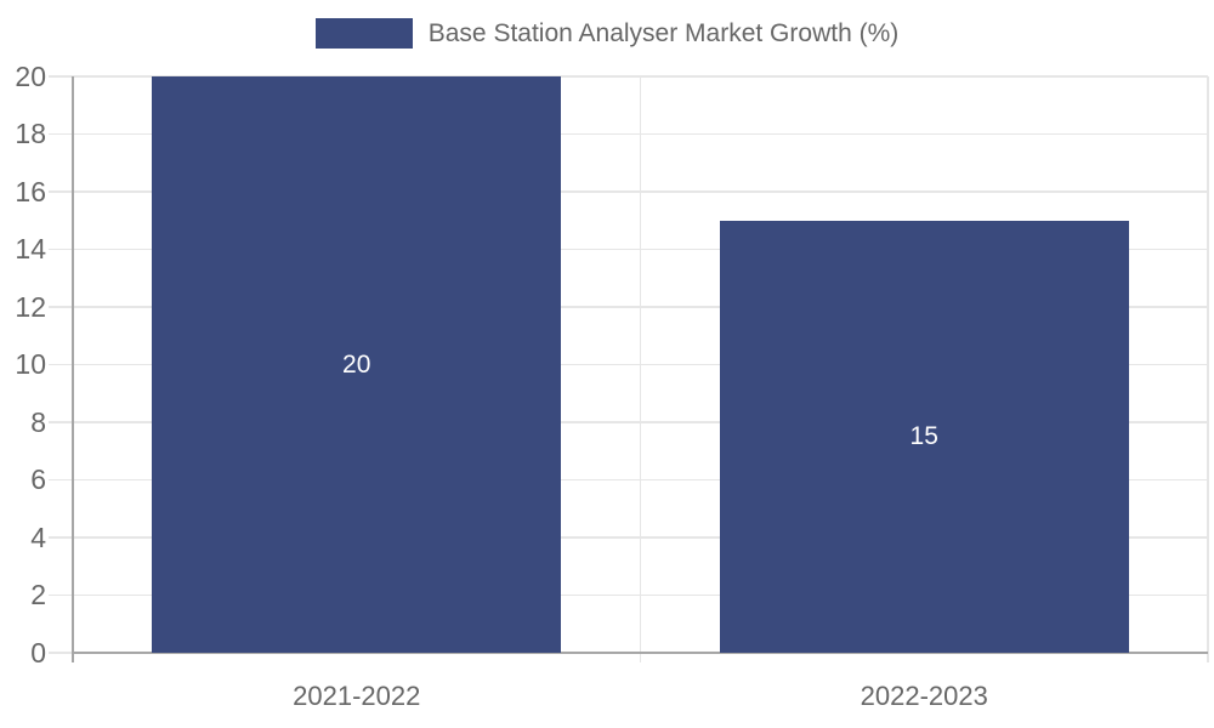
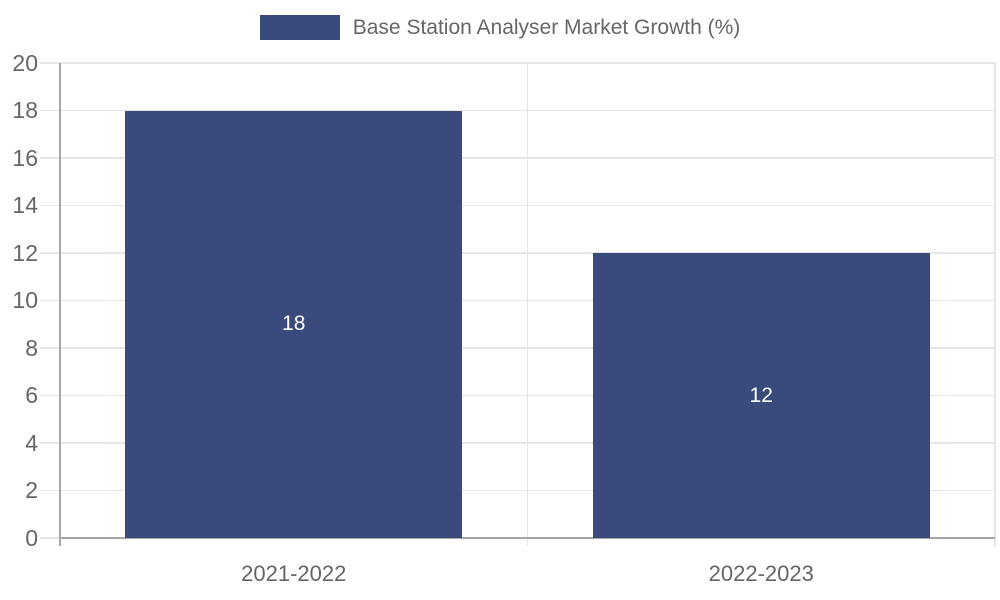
2021-2022: 20 -> 18
2022-2023: 15 -> 12
